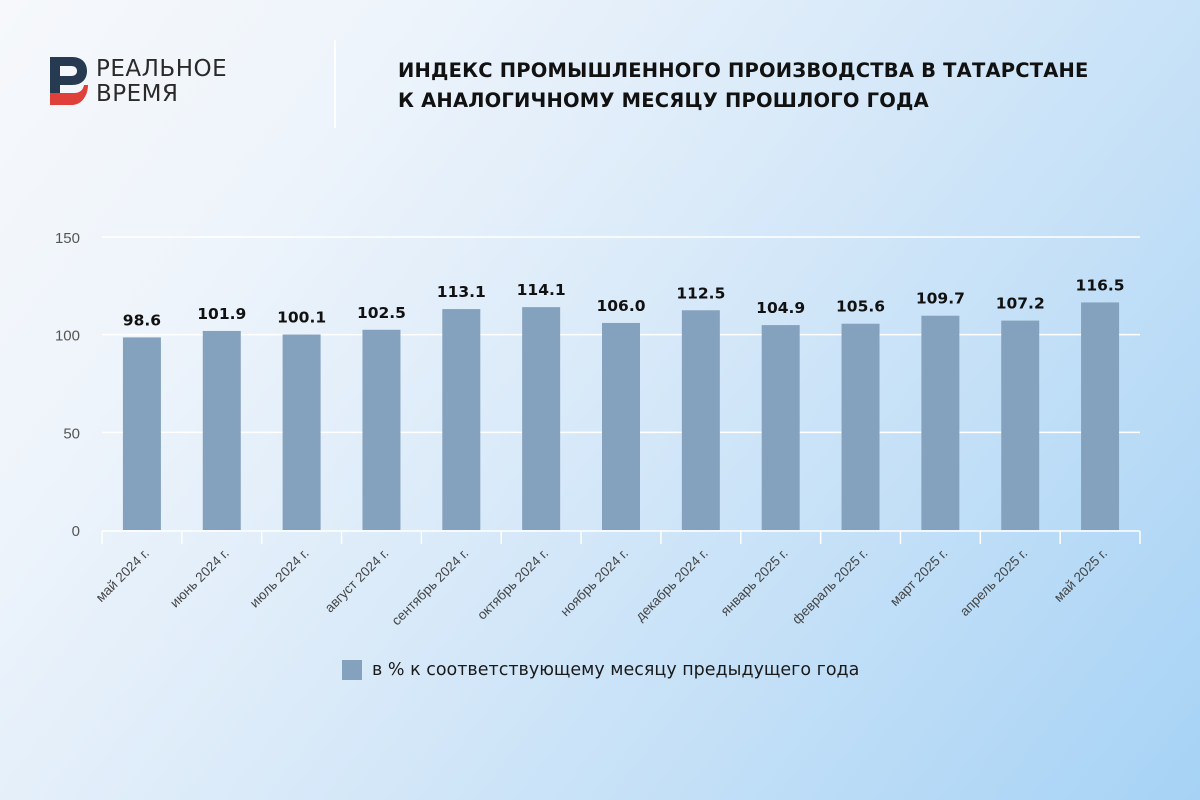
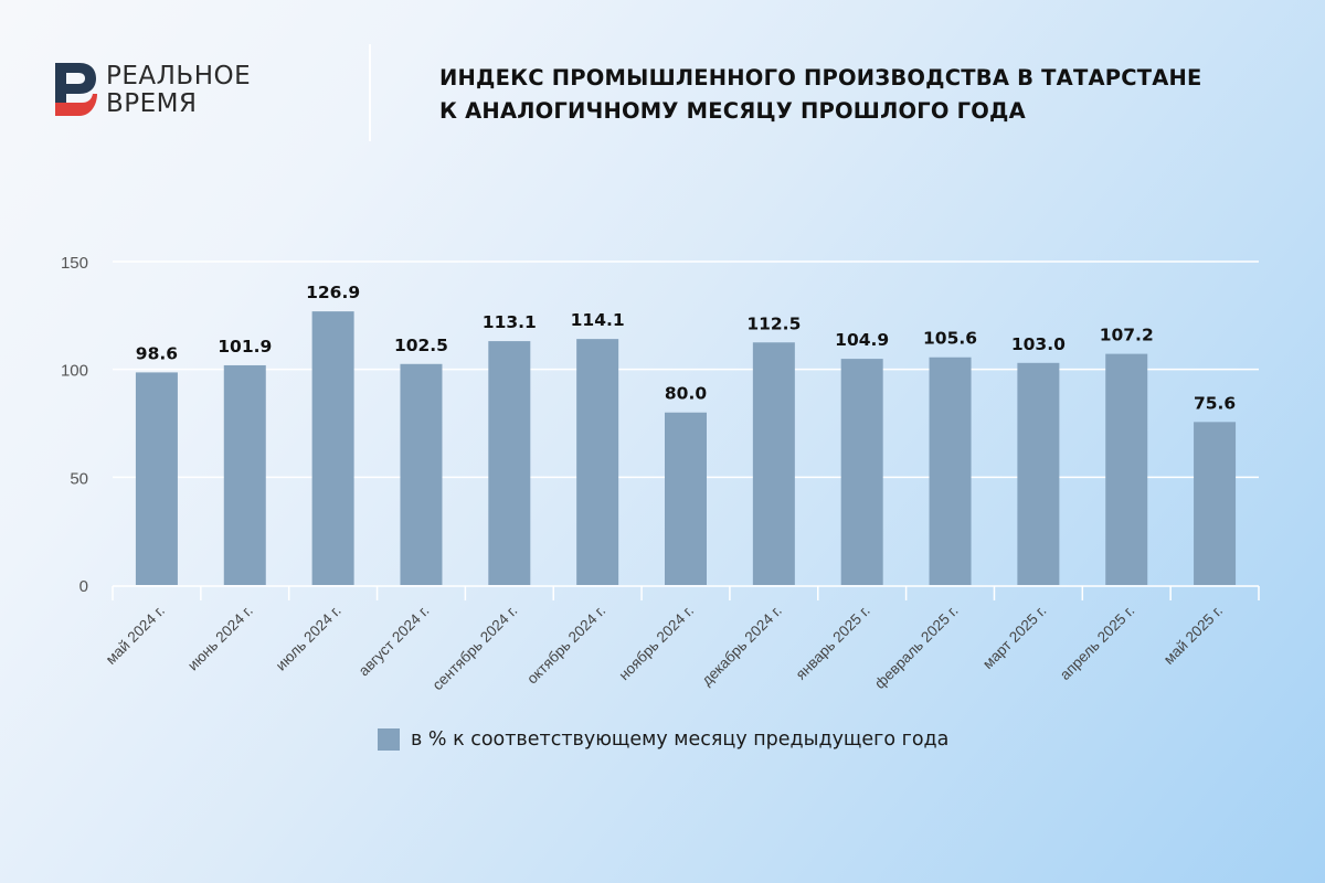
июль 2024 г.: 100.1 -> 126.9
ноябрь 2024 г.: 106.0 -> 80.0
март 2025 г.: 109.7 -> 103.0
май 2025 г.: 116.5 -> 75.6
